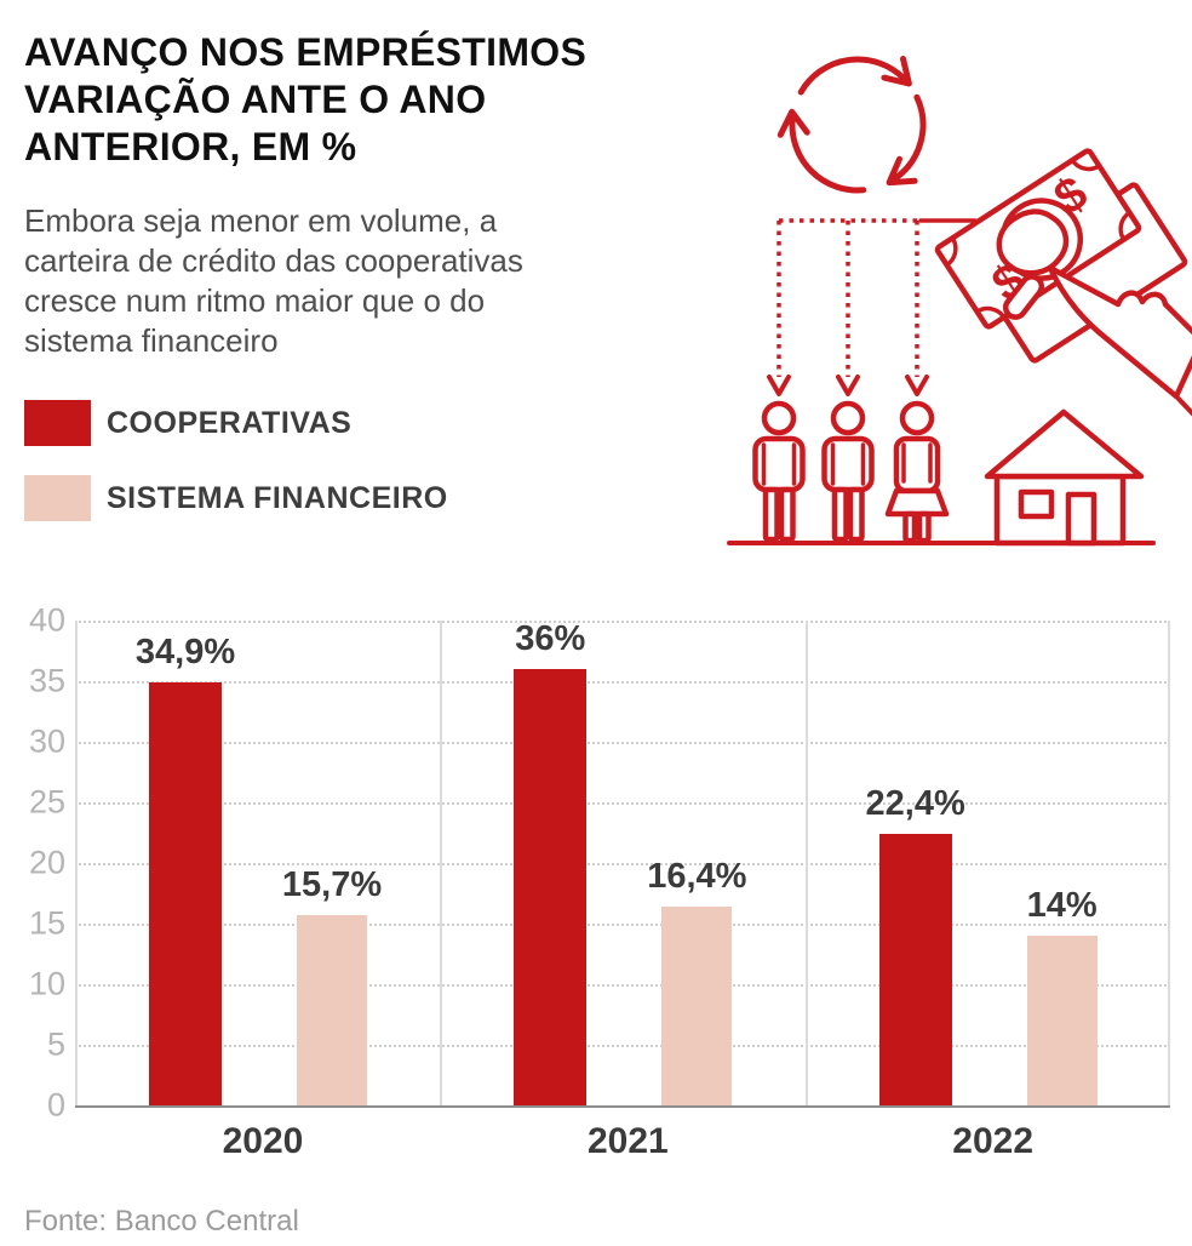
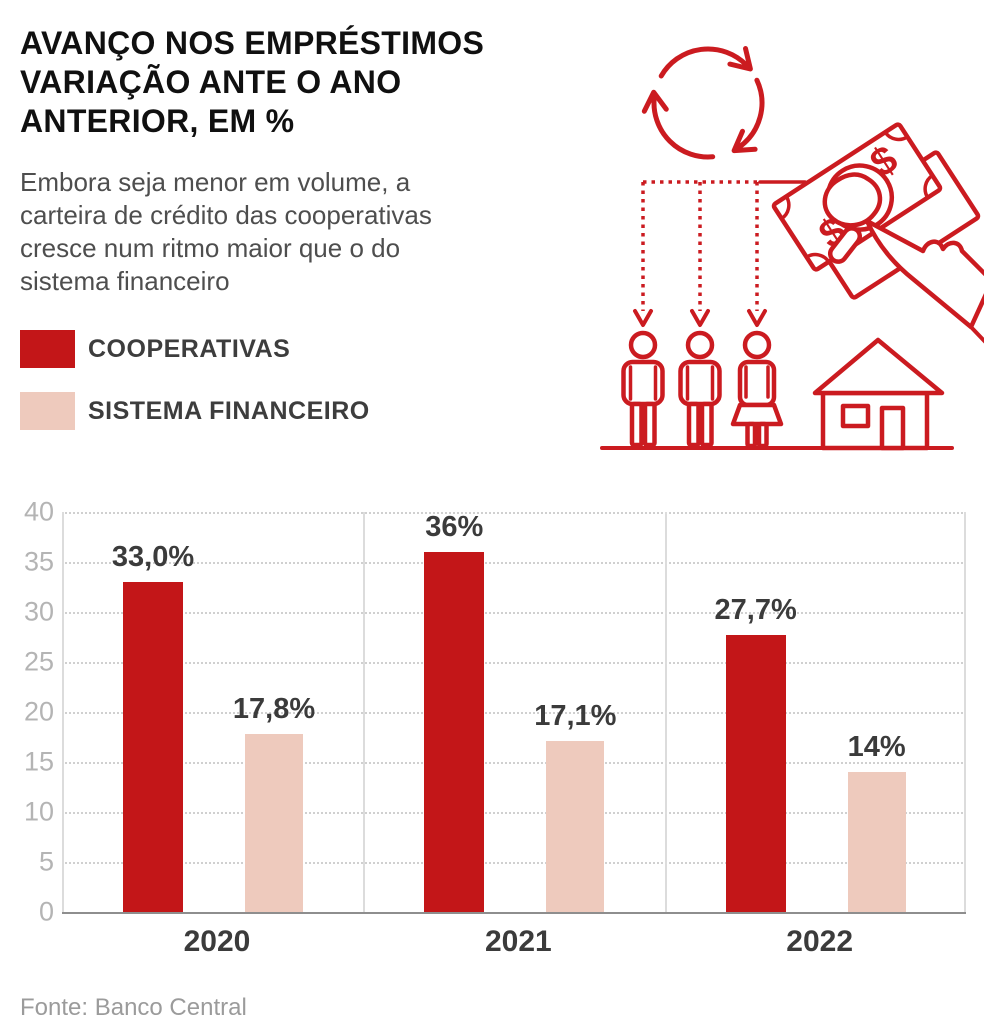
COOPERATIVAS/2020: 34,9% -> 33,0%
SISTEMA FINANCEIRO/2020: 15,7% -> 17,8%
SISTEMA FINANCEIRO/2021: 16,4% -> 17,1%
COOPERATIVAS/2022: 22,4% -> 27,7%
